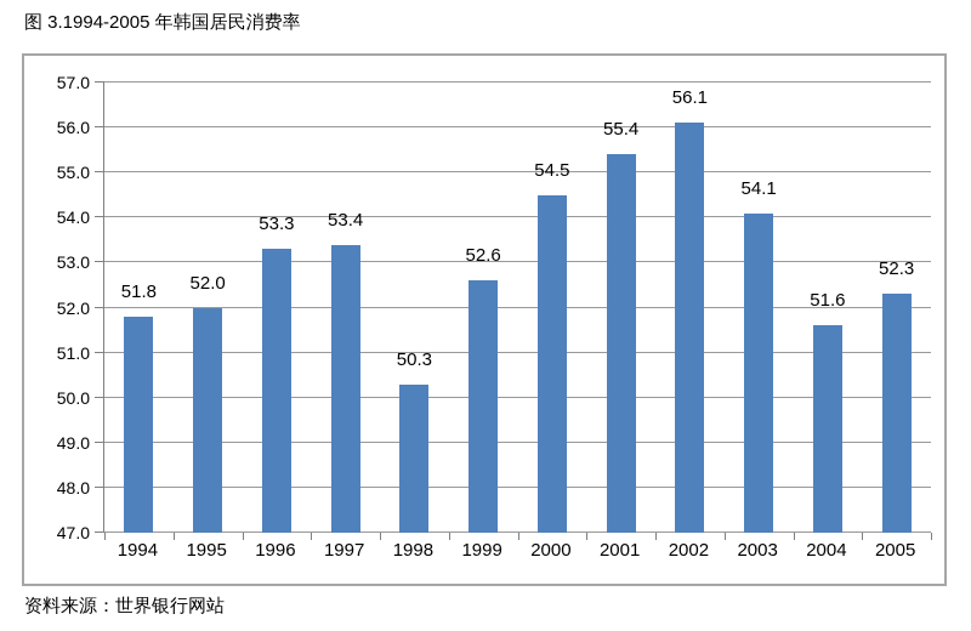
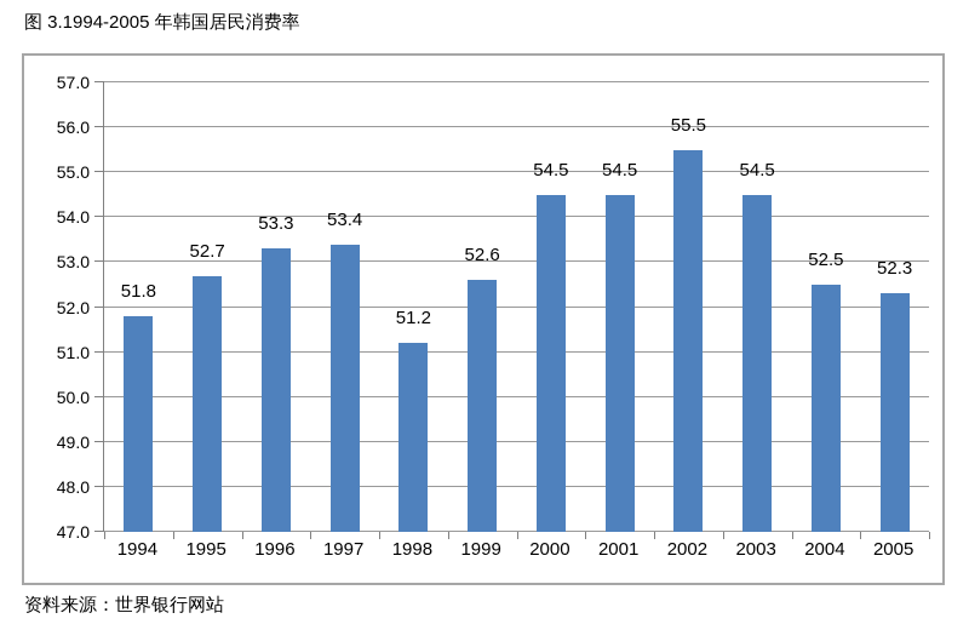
1995: 52.0 -> 52.7
1998: 50.3 -> 51.2
2001: 55.4 -> 54.5
2002: 56.1 -> 55.5
2003: 54.1 -> 54.5
2004: 51.6 -> 52.5
